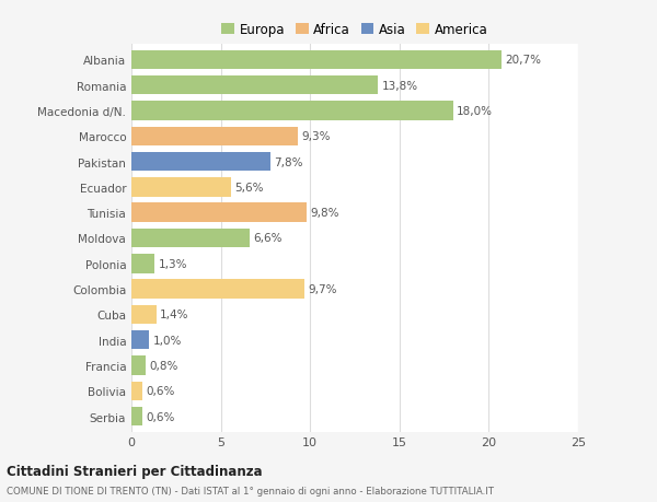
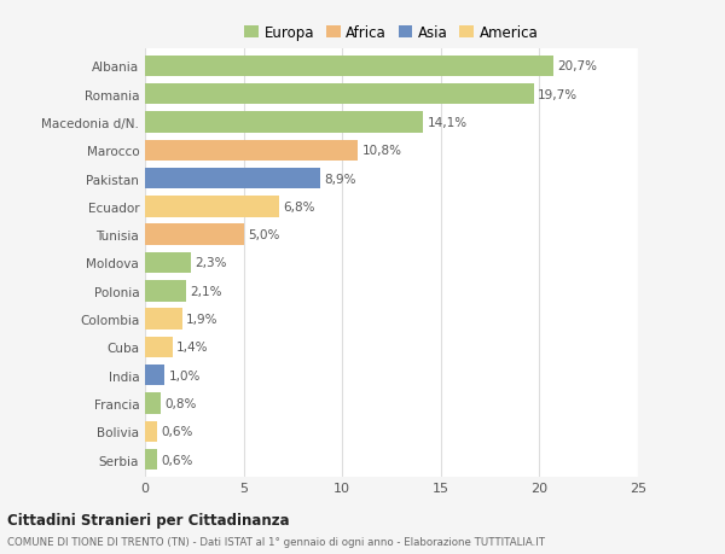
Romania: 13,8% -> 19,7%
Macedonia d/N.: 18,0% -> 14,1%
Marocco: 9,3% -> 10,8%
Pakistan: 7,8% -> 8,9%
Ecuador: 5,6% -> 6,8%
Tunisia: 9,8% -> 5,0%
Moldova: 6,6% -> 2,3%
Polonia: 1,3% -> 2,1%
Colombia: 9,7% -> 1,9%
